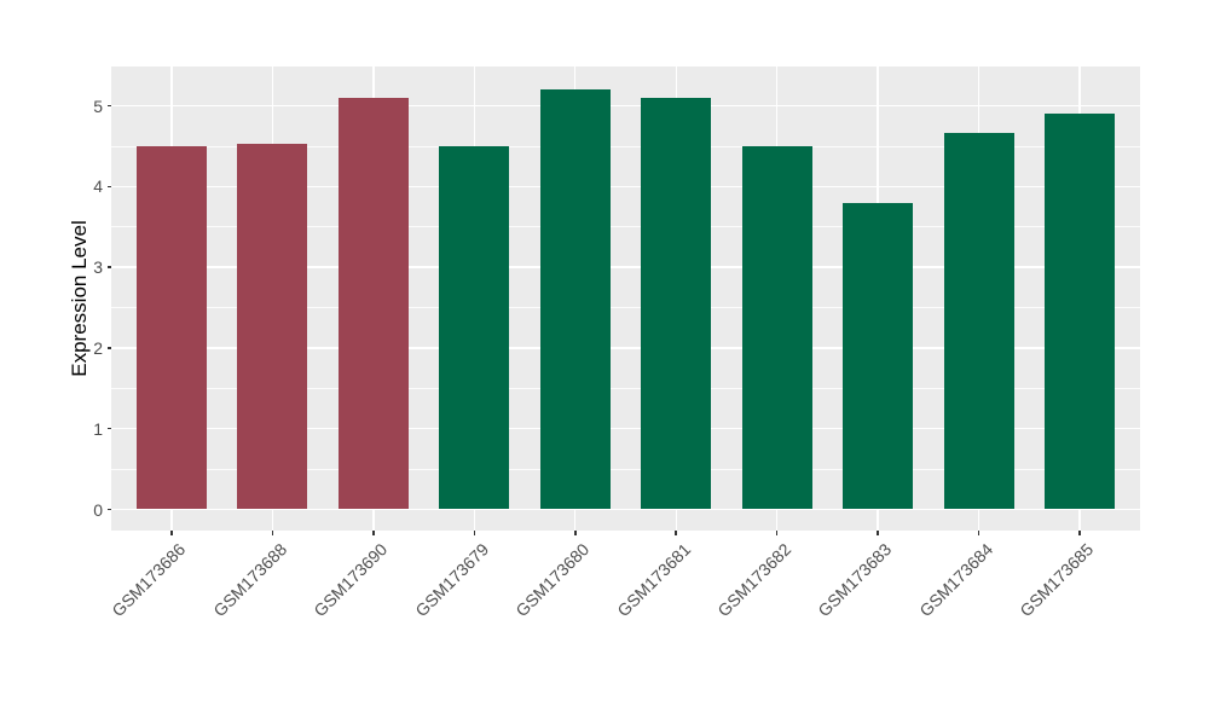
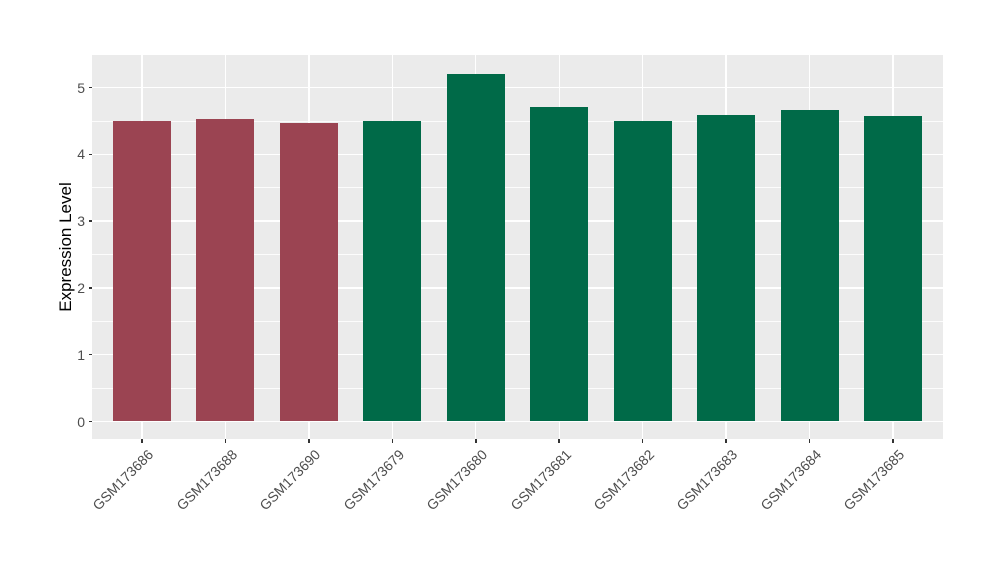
GSM173690: 5.1 -> 4.5
GSM173681: 5.1 -> 4.7
GSM173683: 3.8 -> 4.6
GSM173685: 4.9 -> 4.6
